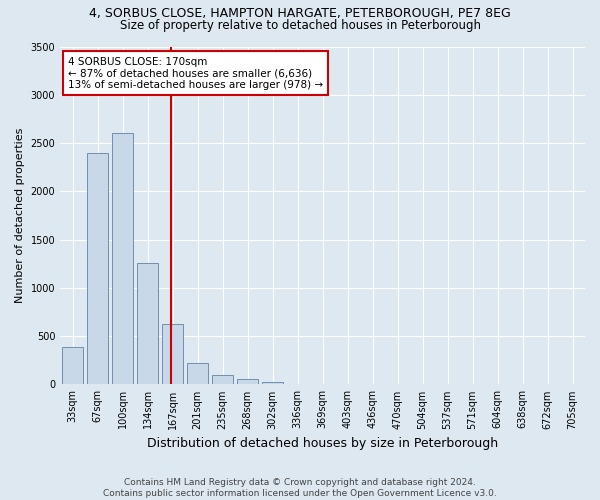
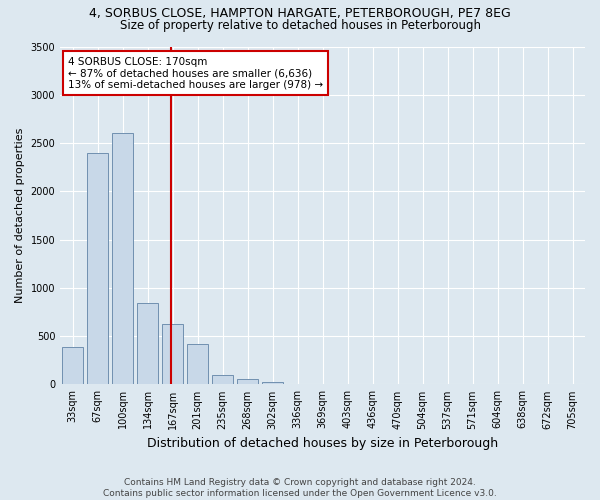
134sqm: 1260 -> 840
201sqm: 220 -> 420
